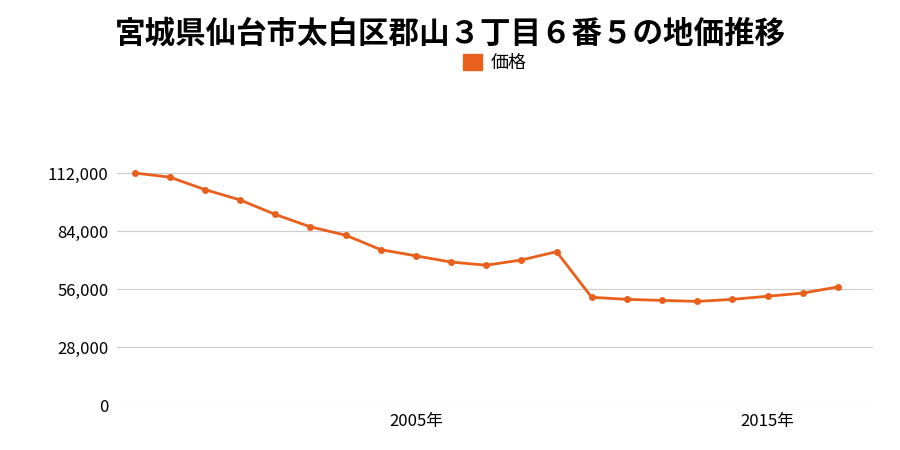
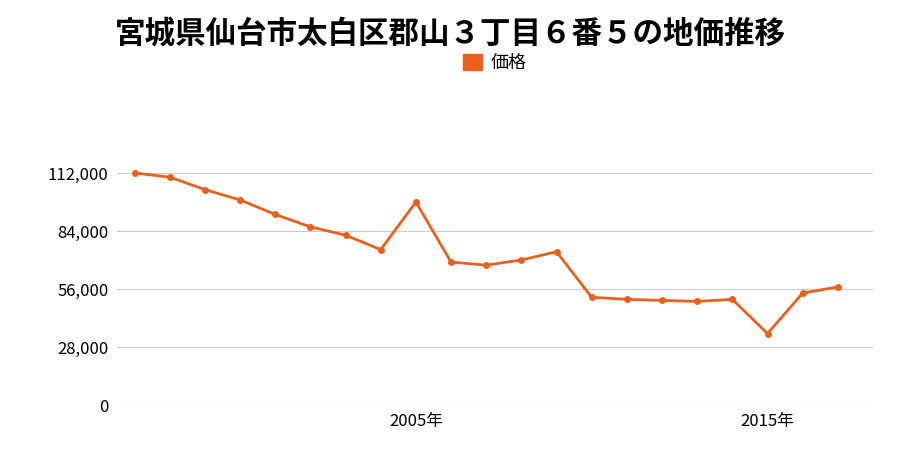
2005年: 72,000 -> 98,000
2015年: 52,500 -> 34,500
